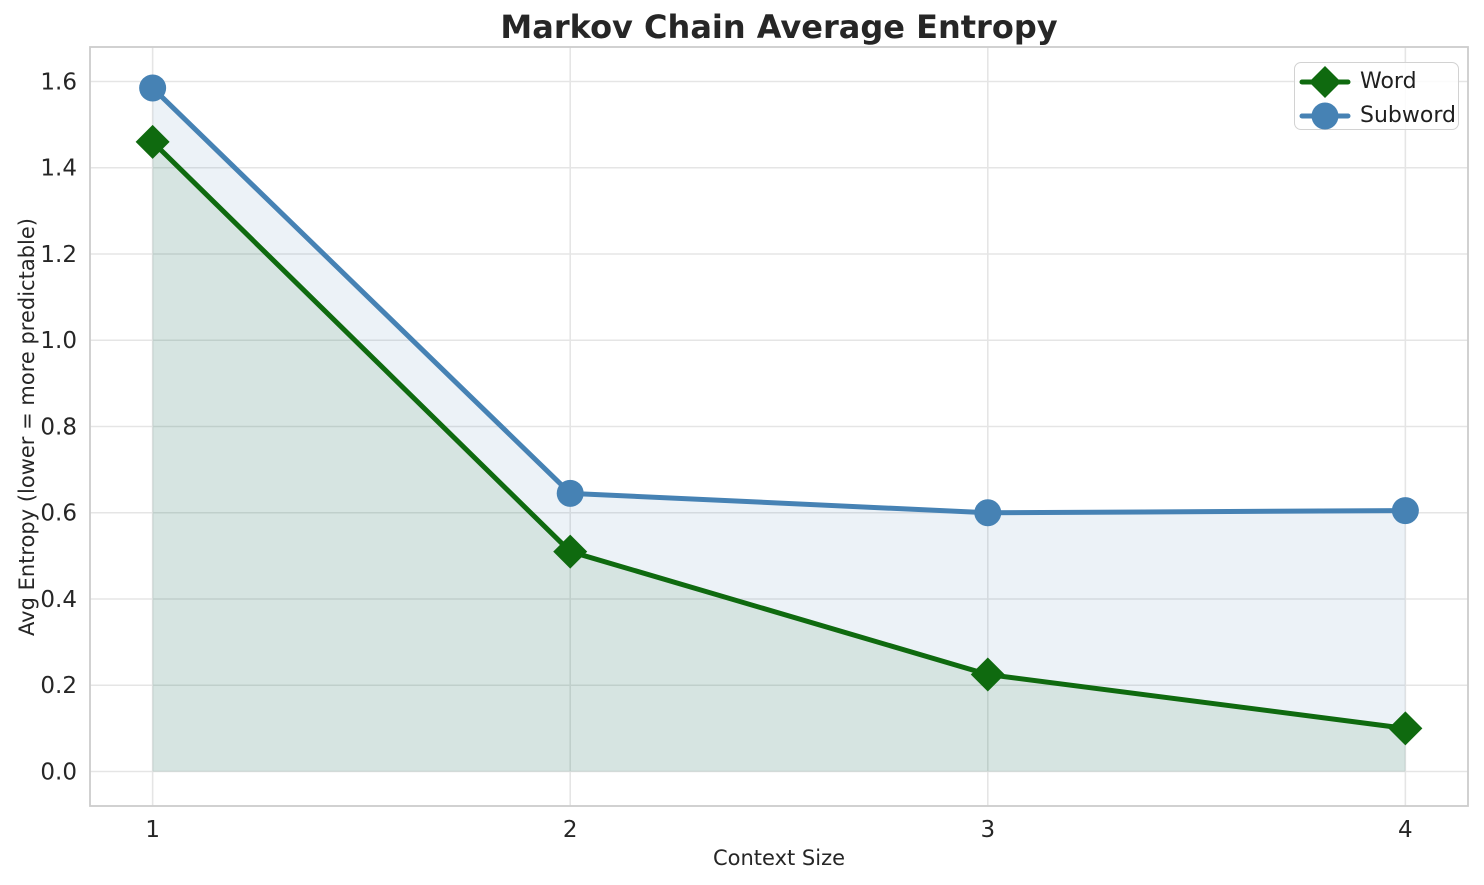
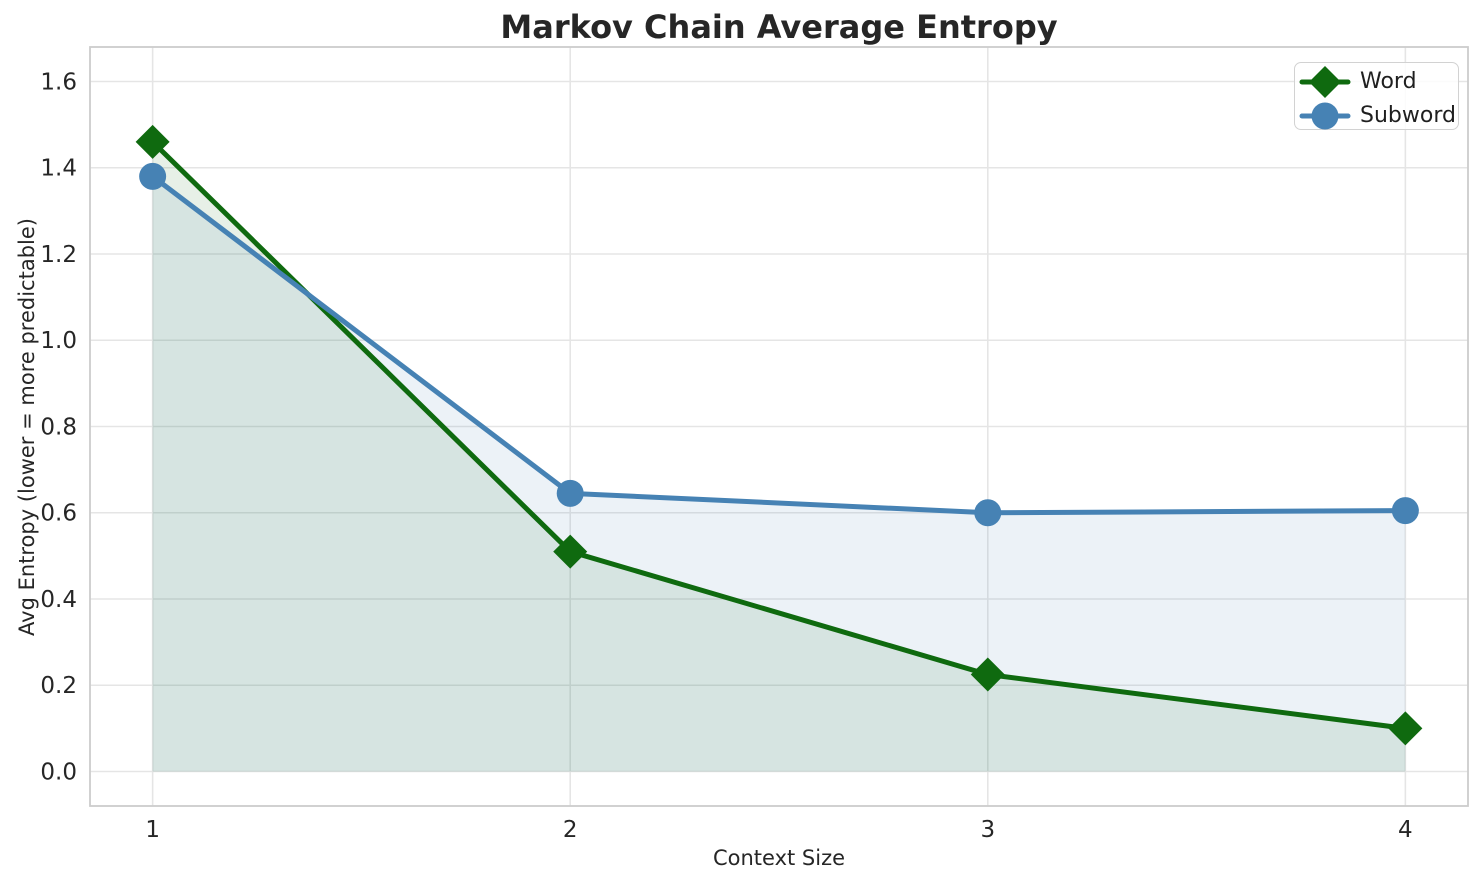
Subword/1: 1.58 -> 1.38
